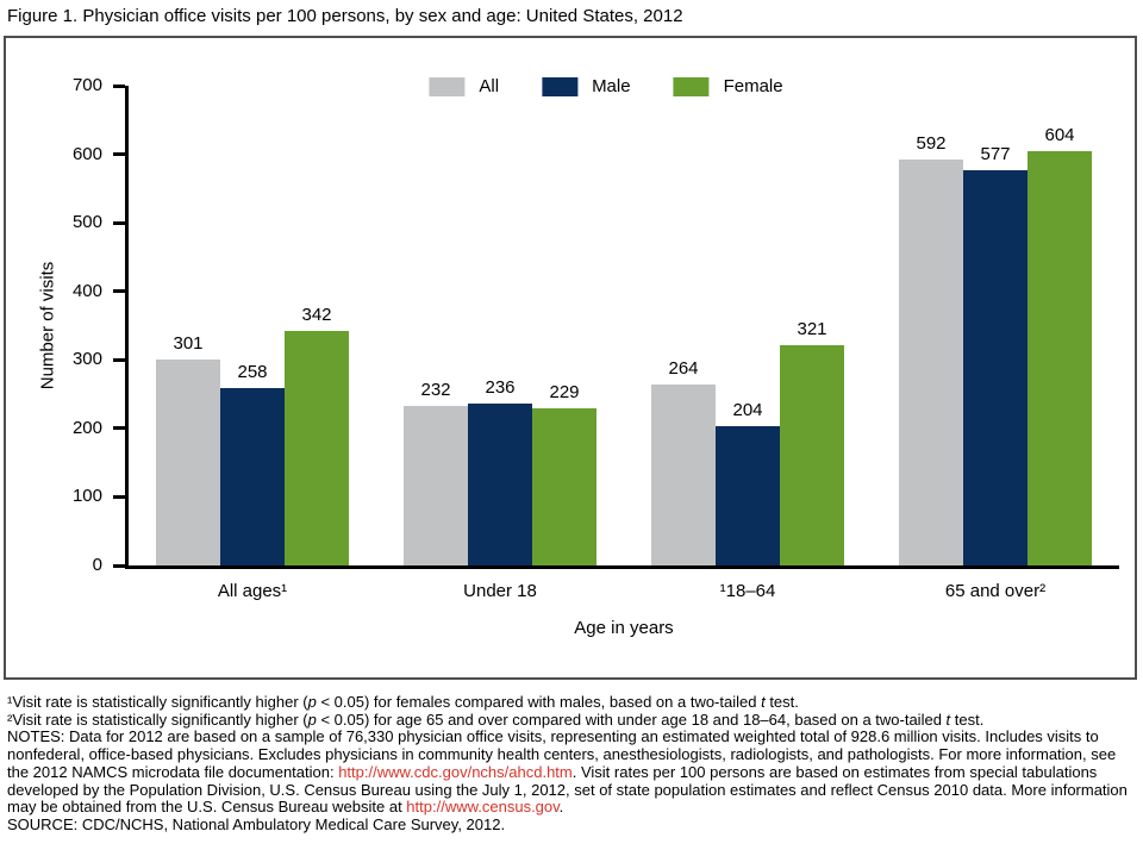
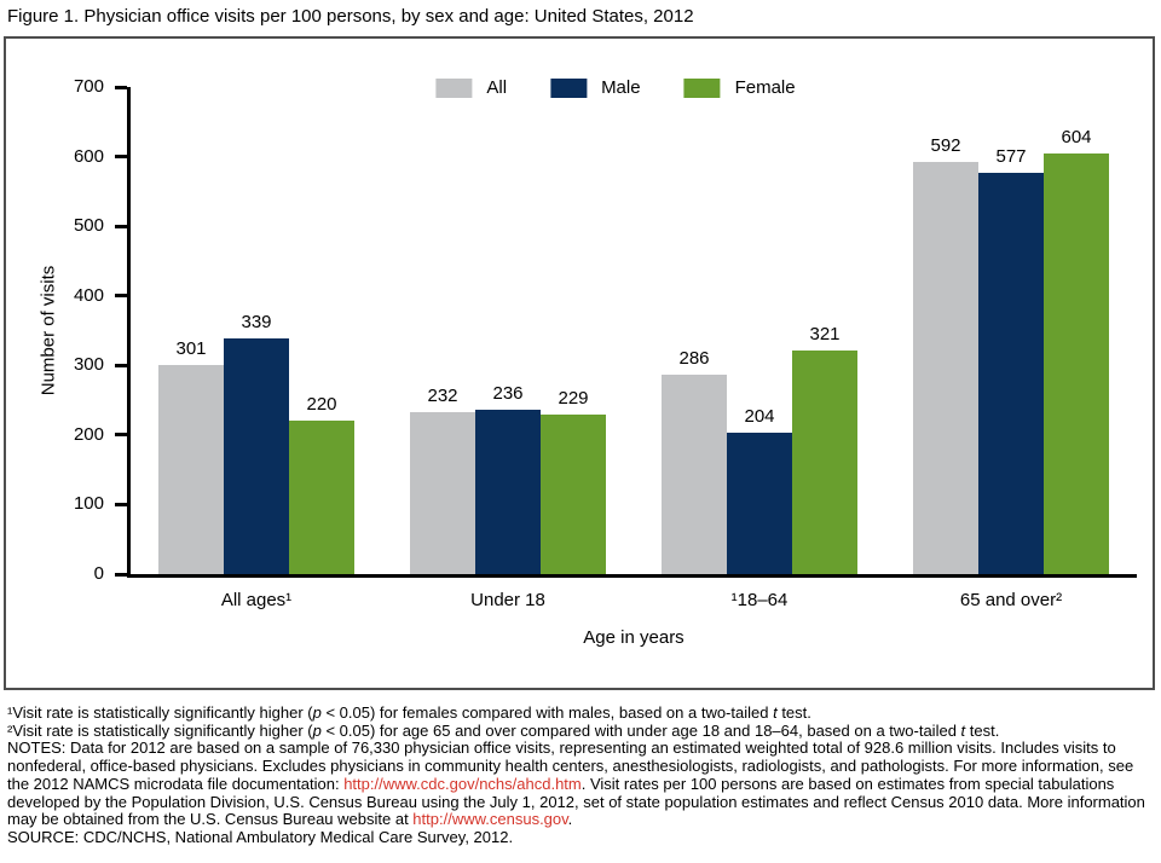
Male/All ages¹: 258 -> 339
Female/All ages¹: 342 -> 220
All/¹18–64: 264 -> 286
